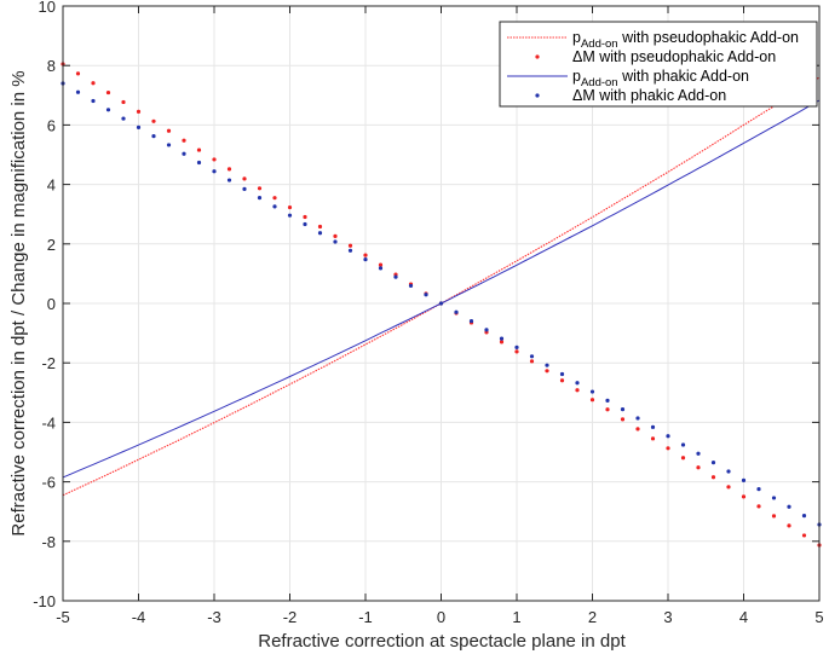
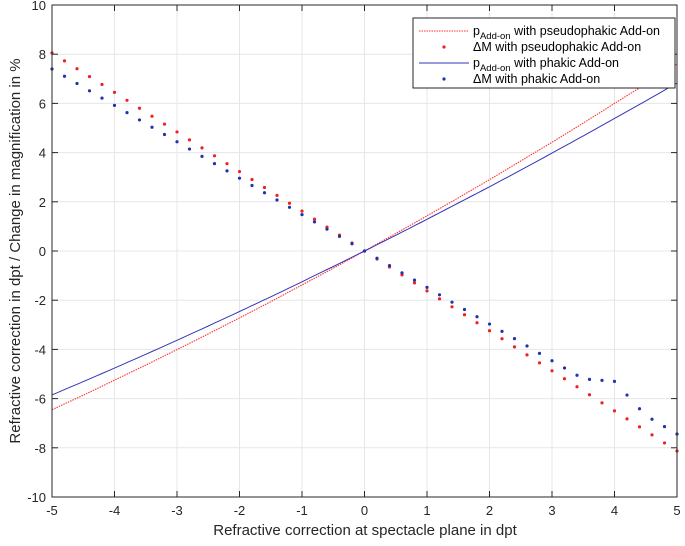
ΔM with phakic Add-on/4: -6.0 -> -5.3
